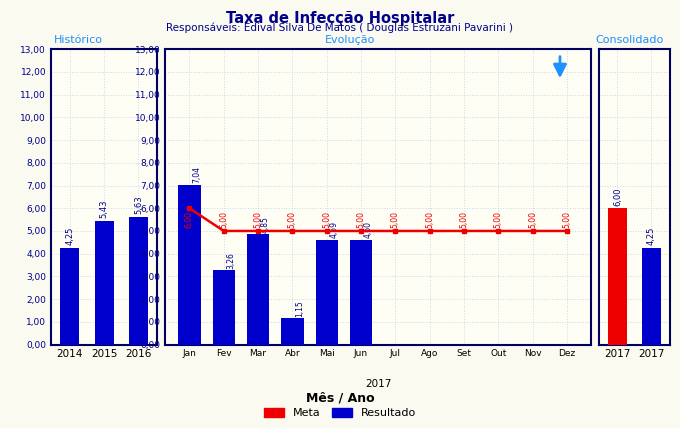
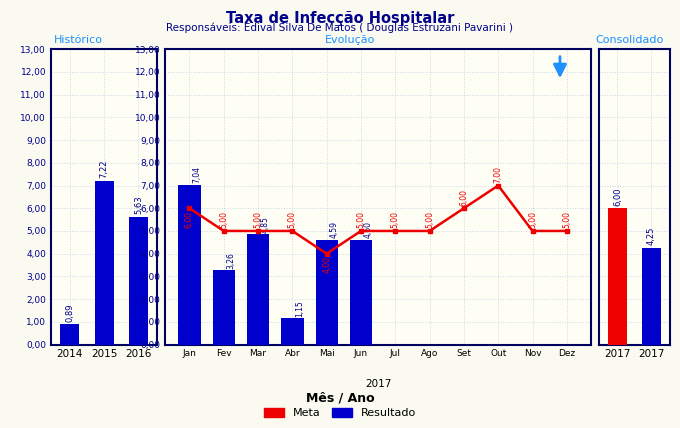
2014: 4,25 -> 0,89
2015: 5,43 -> 7,22
Meta/Mai: 5,00 -> 4,00
Meta/Set: 5,00 -> 6,00
Meta/Out: 5,00 -> 7,00
